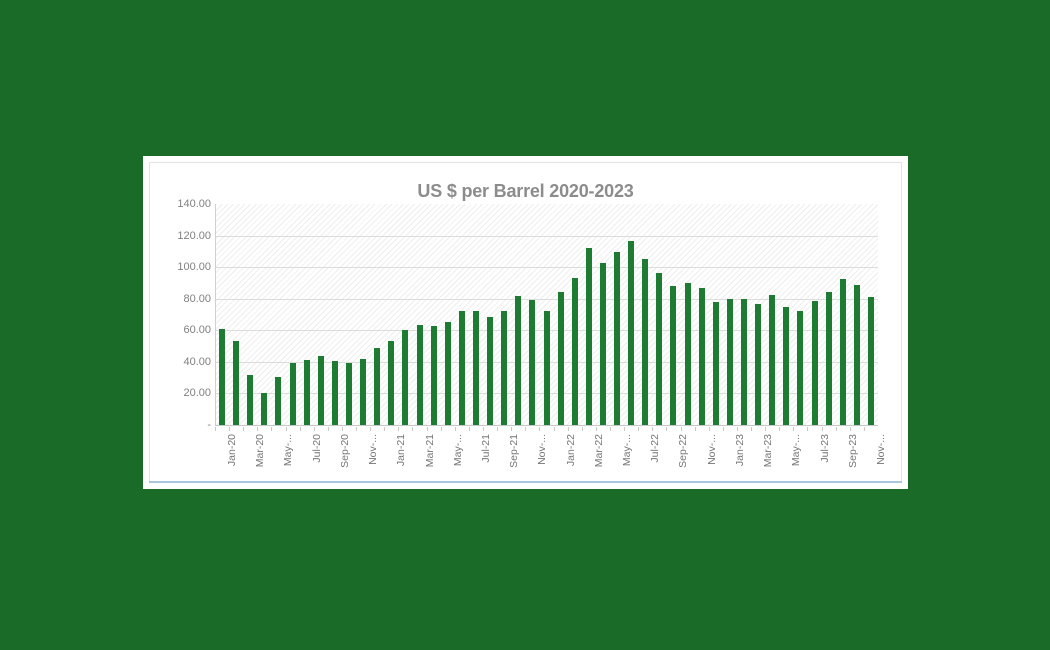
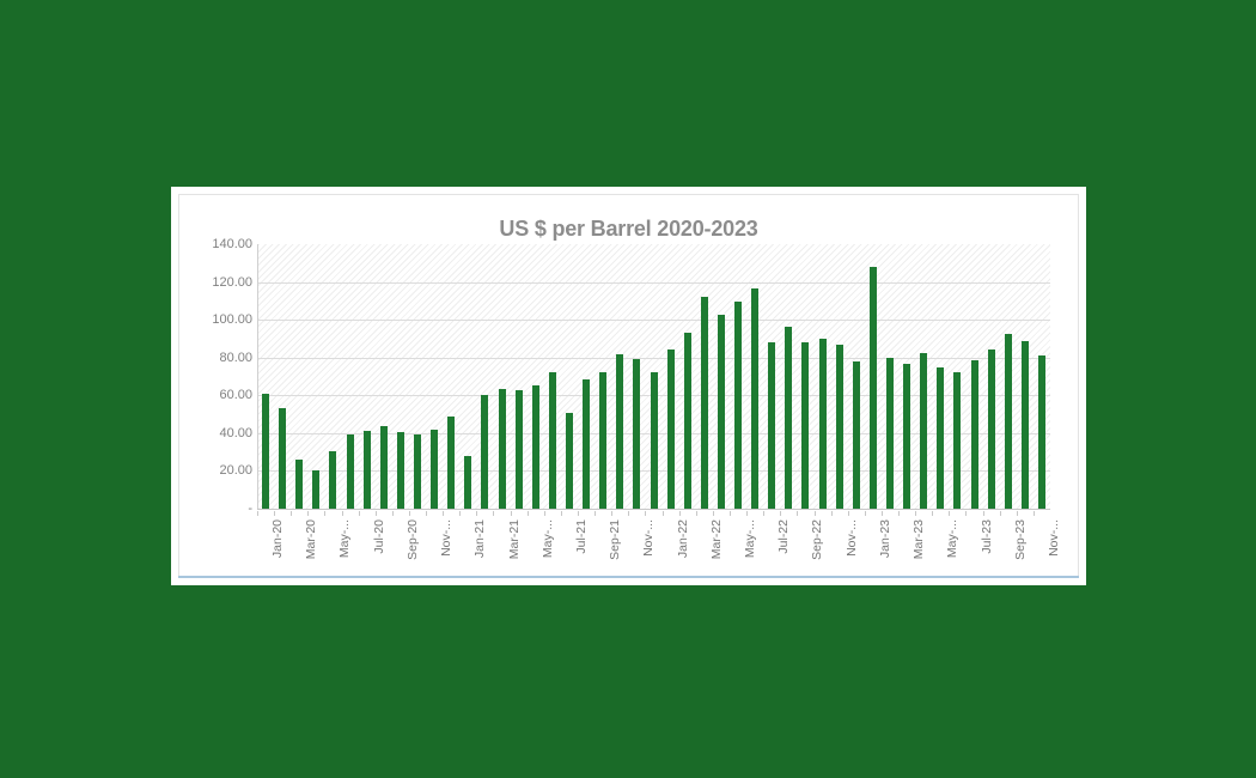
Mar-20: 32 -> 26
Jan-21: 53 -> 28
Jul-21: 72 -> 51
Jul-22: 105 -> 88
Jan-23: 80 -> 128
